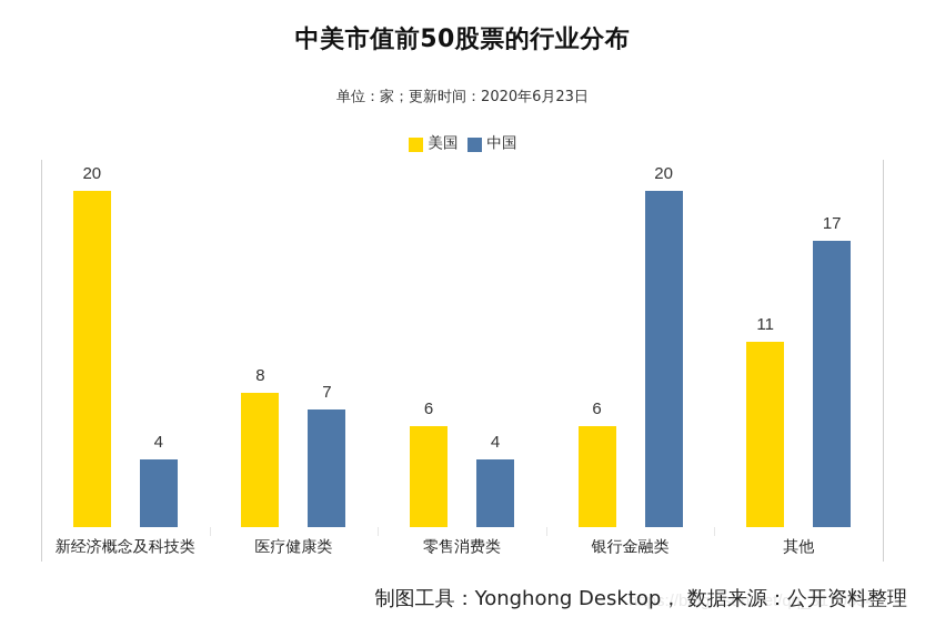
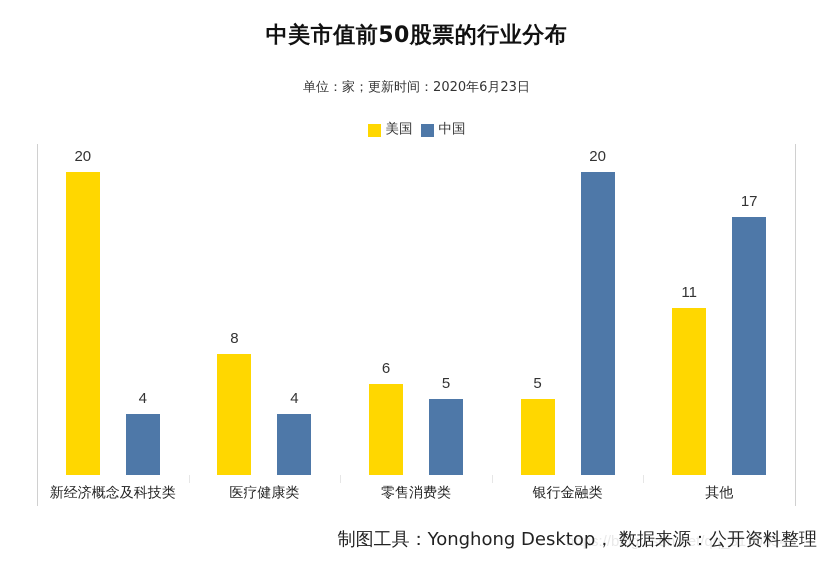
中国/医疗健康类: 7 -> 4
中国/零售消费类: 4 -> 5
美国/银行金融类: 6 -> 5
